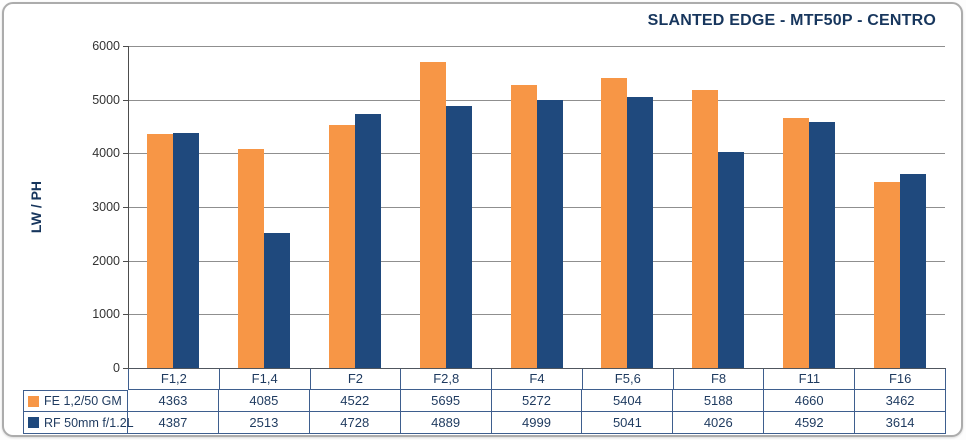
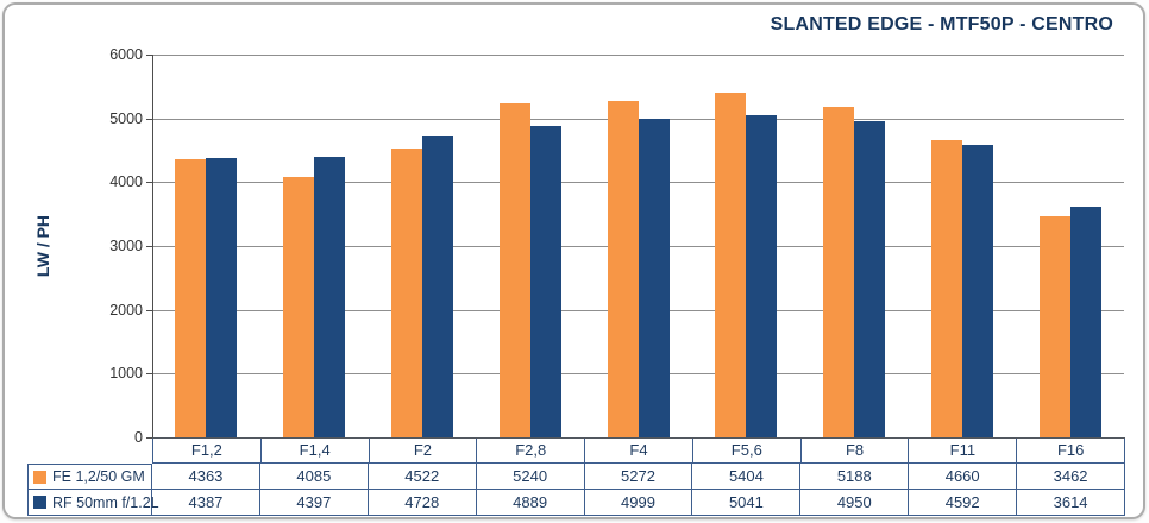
RF 50mm f/1.2L/F1,4: 2513 -> 4397
FE 1,2/50 GM/F2,8: 5695 -> 5240
RF 50mm f/1.2L/F8: 4026 -> 4950
